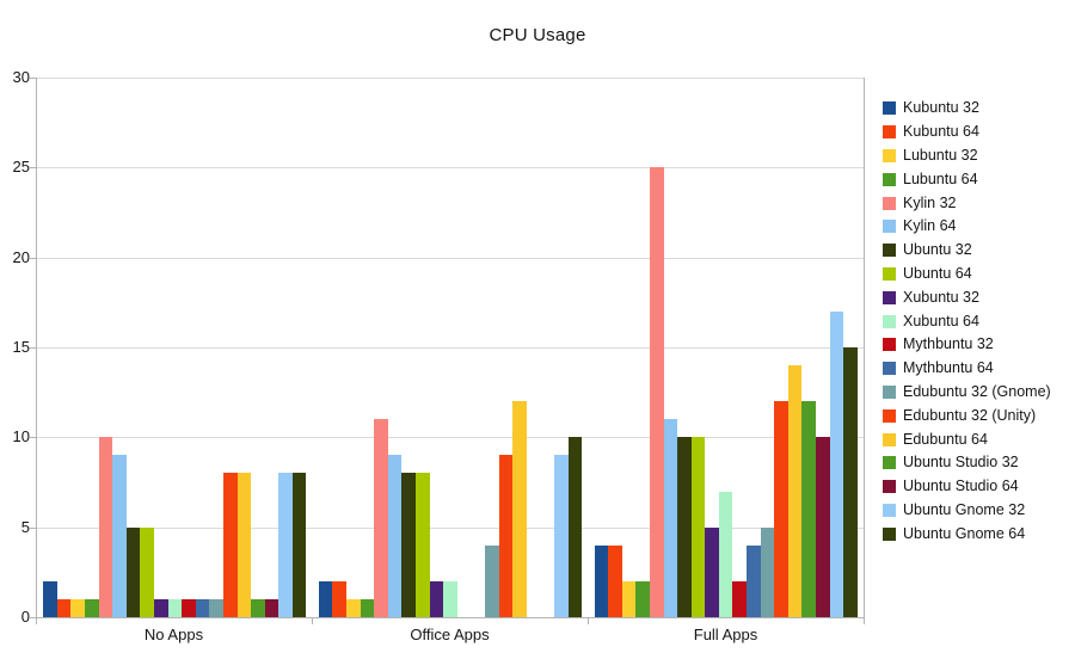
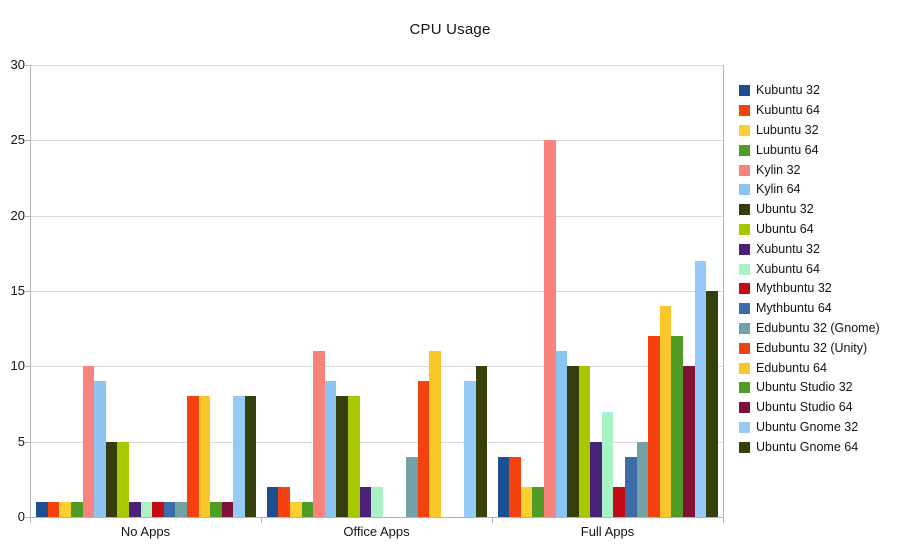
Kubuntu 32/No Apps: 2 -> 1
Edubuntu 64/Office Apps: 12 -> 11
